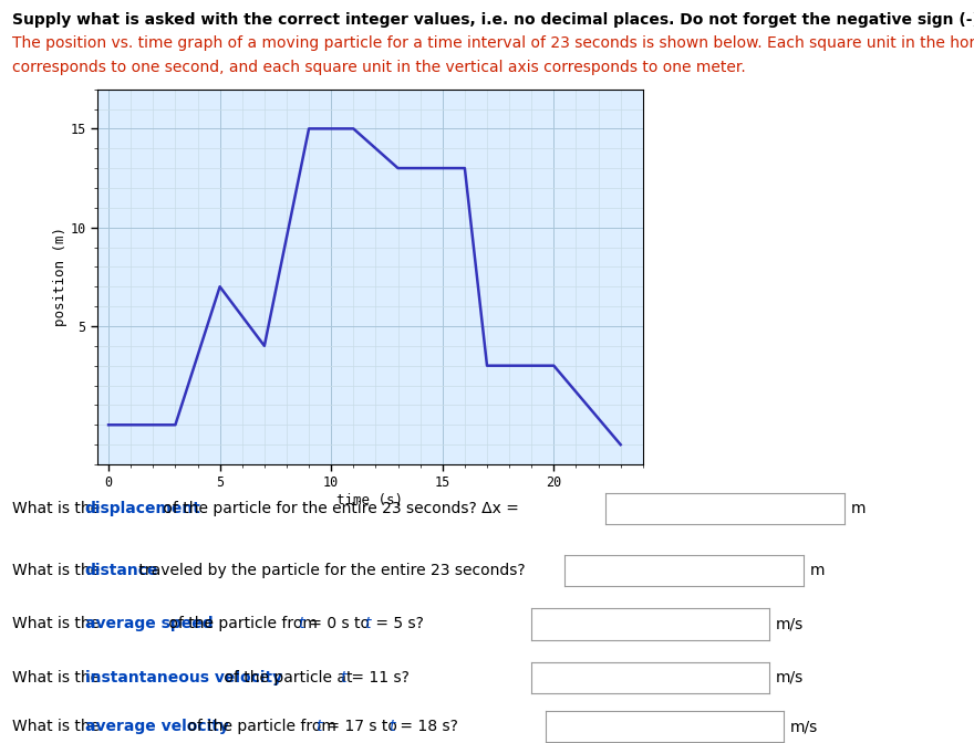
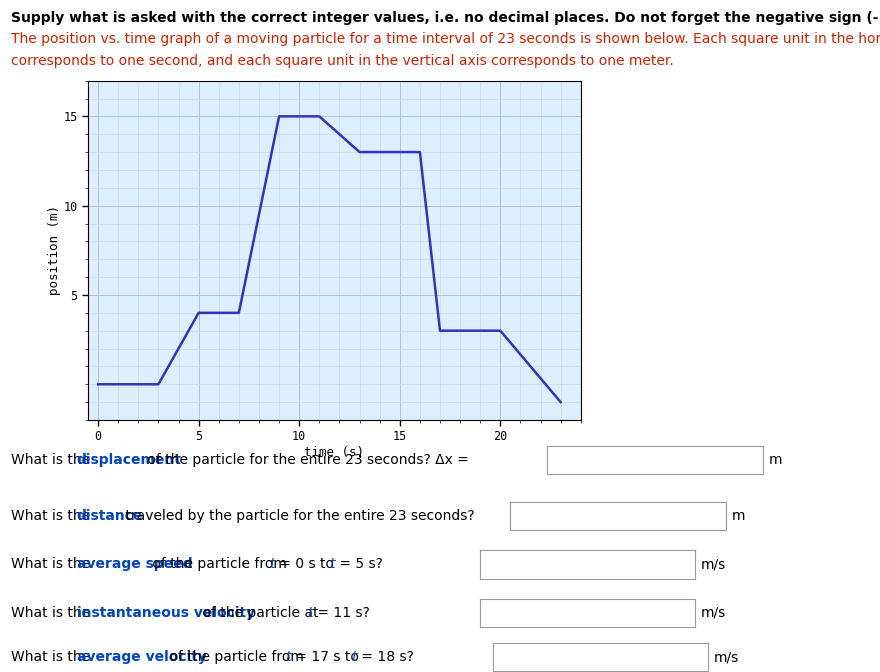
5: 7 -> 4
